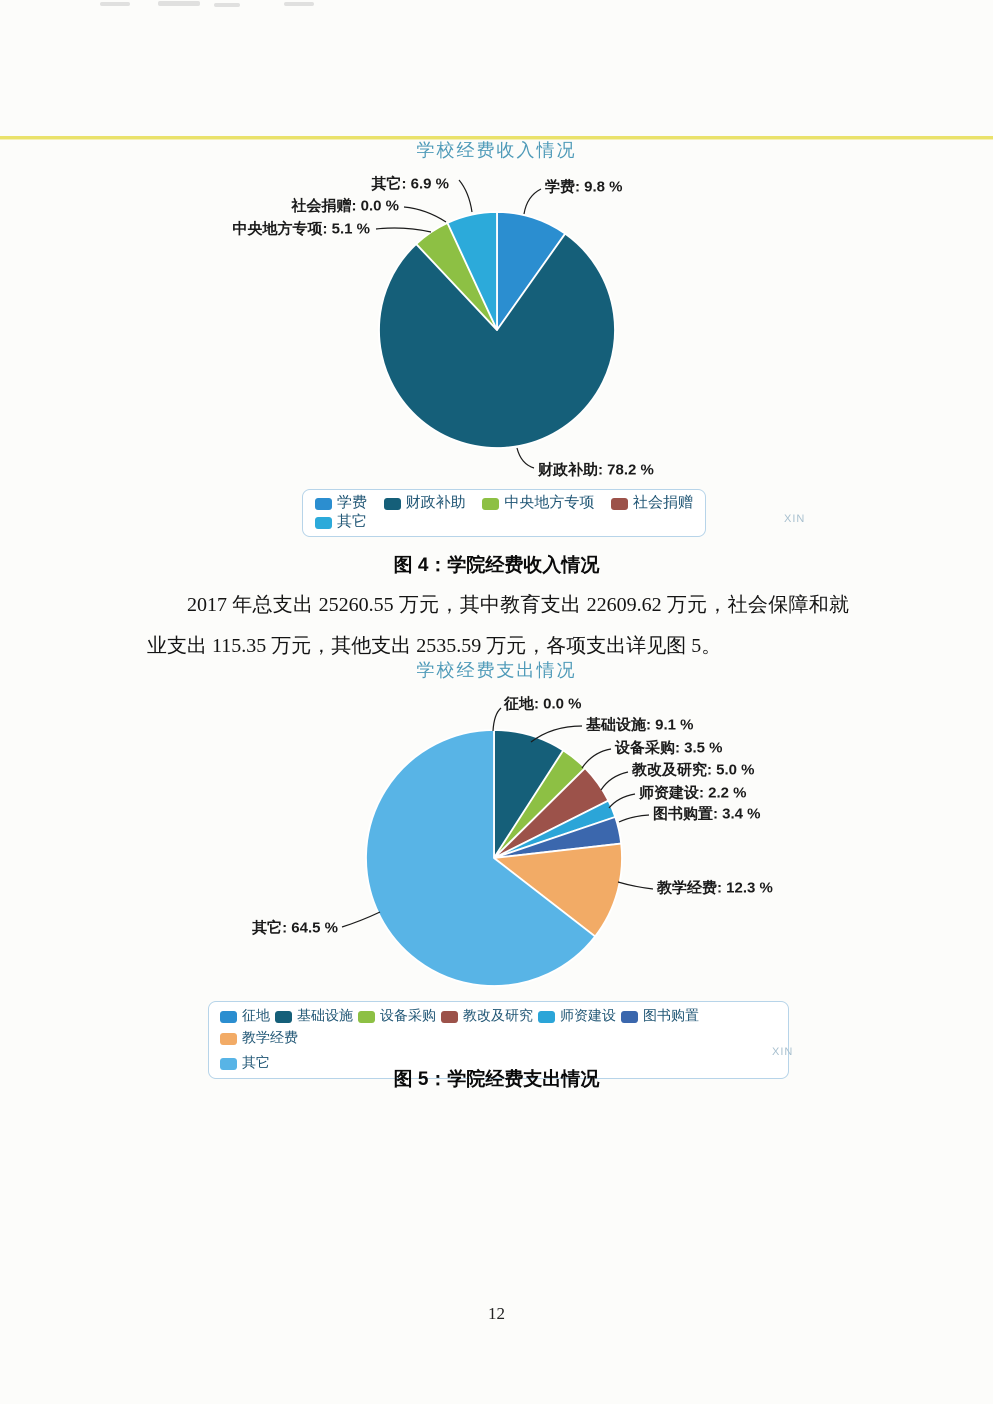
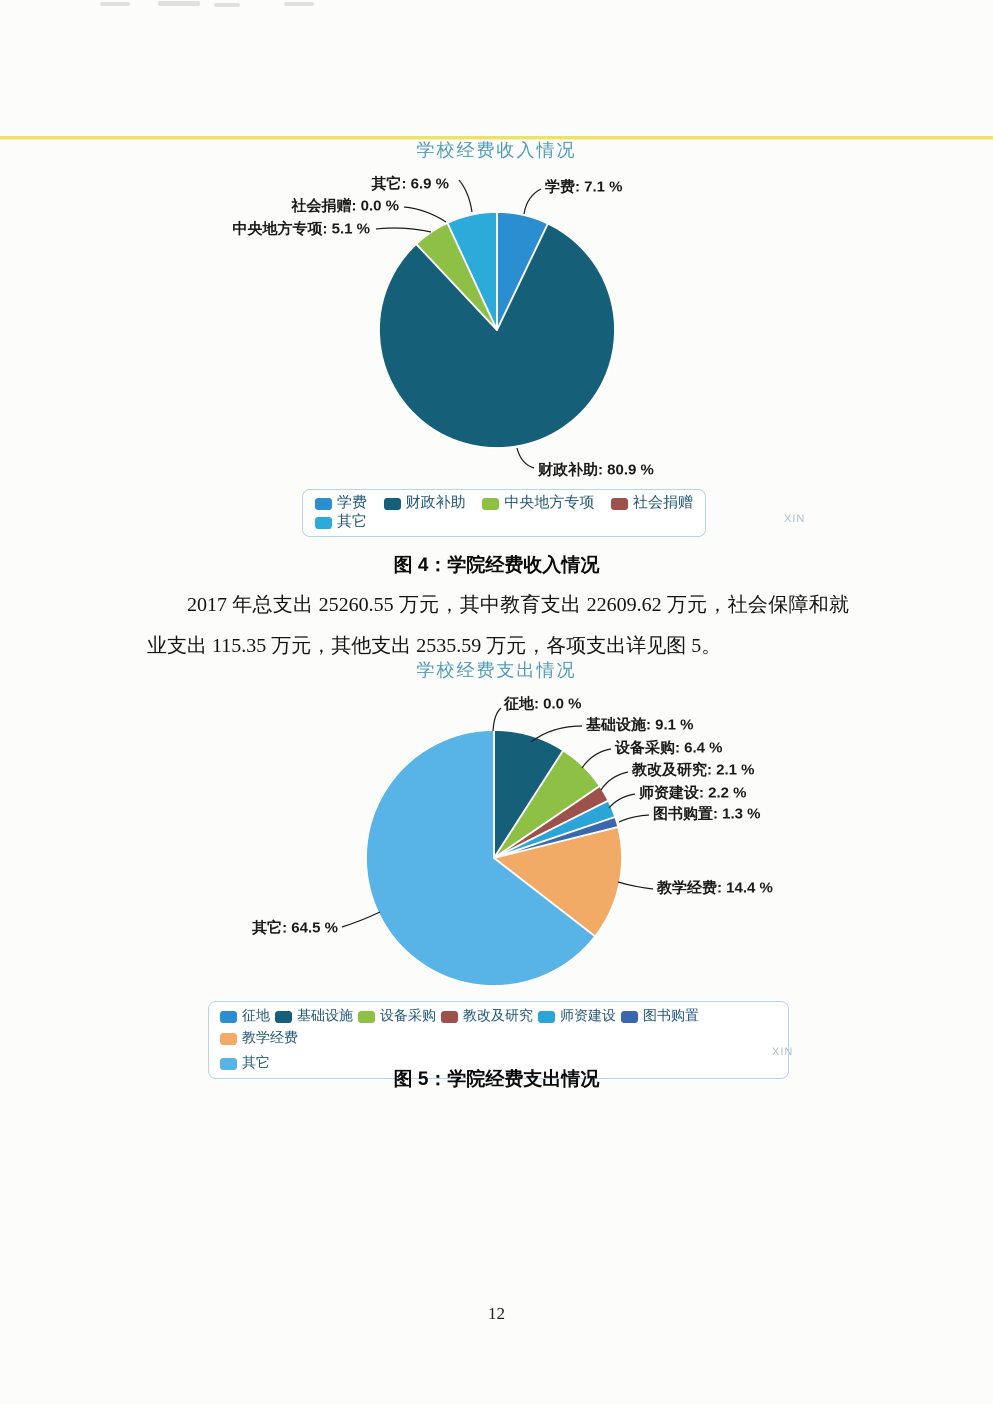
学校经费收入情况/学费: 9.8 -> 7.1
学校经费收入情况/财政补助: 78.2 -> 80.9
学校经费支出情况/设备采购: 3.5 -> 6.4
学校经费支出情况/教改及研究: 5.0 -> 2.1
学校经费支出情况/图书购置: 3.4 -> 1.3
学校经费支出情况/教学经费: 12.3 -> 14.4
